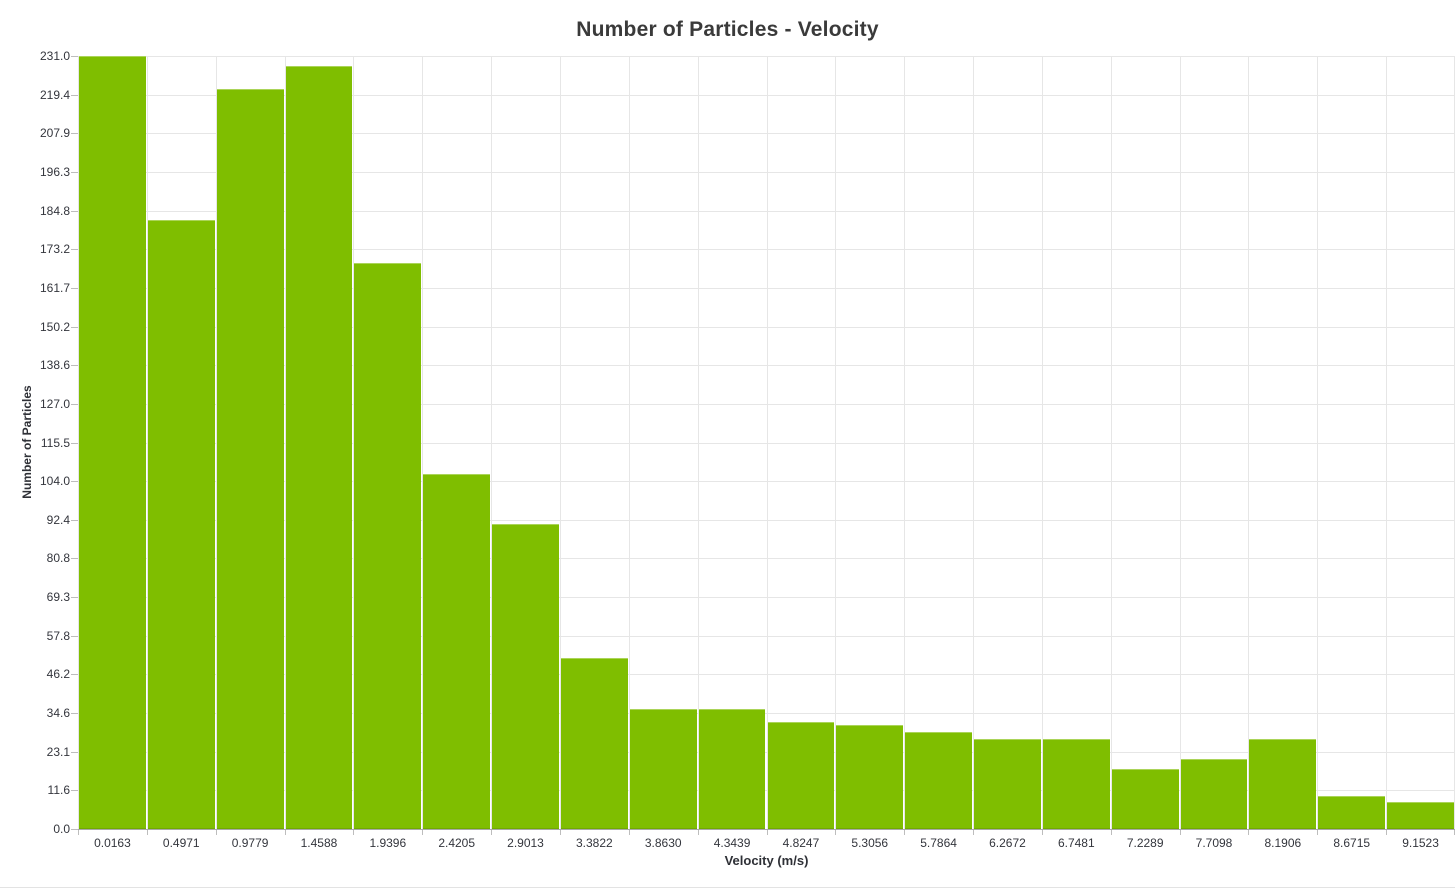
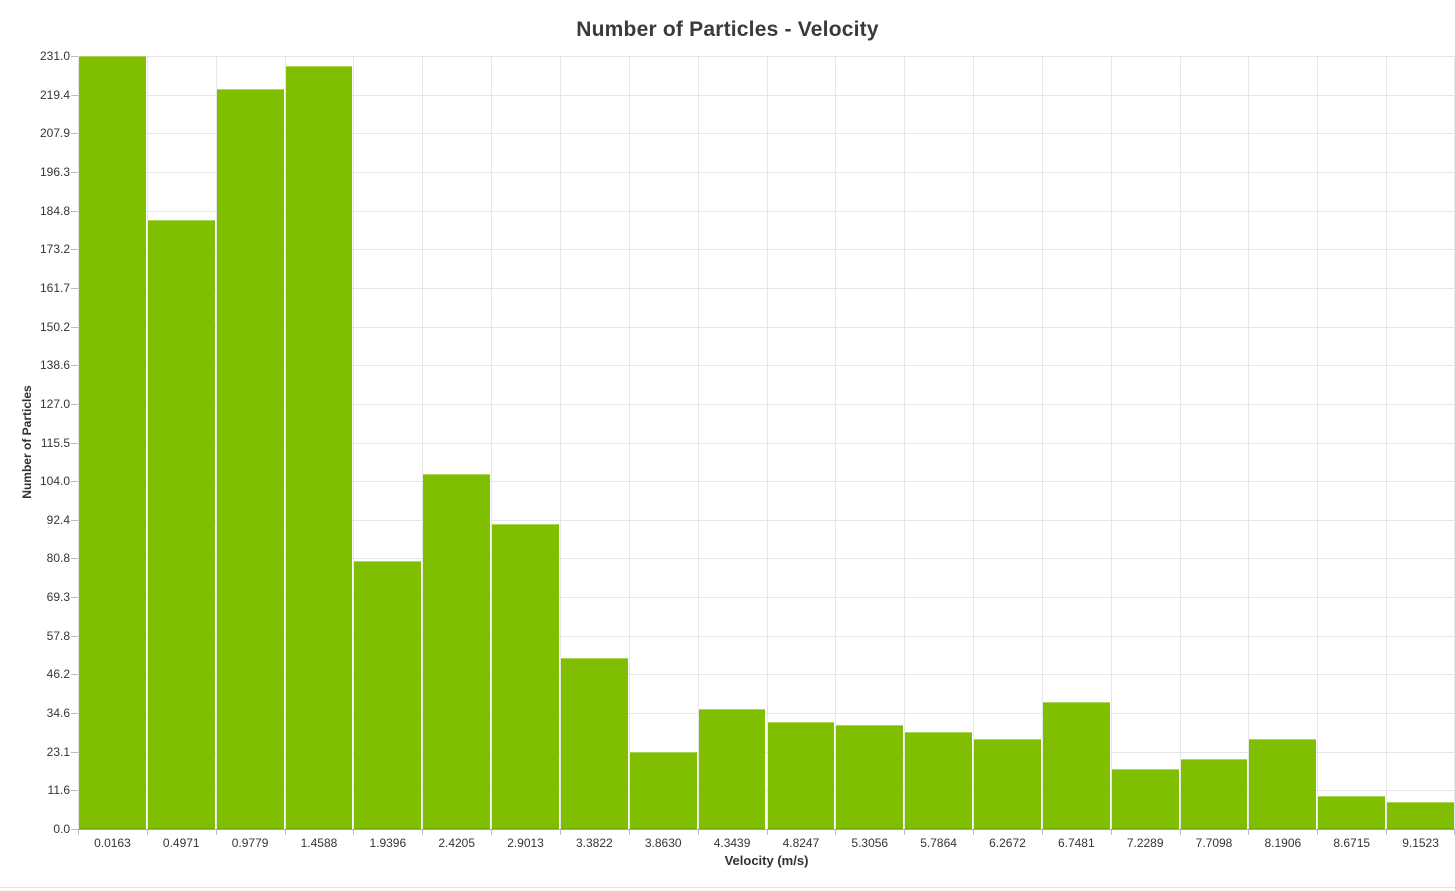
1.9396: 169 -> 80
3.8630: 36 -> 23
6.7481: 27 -> 38
